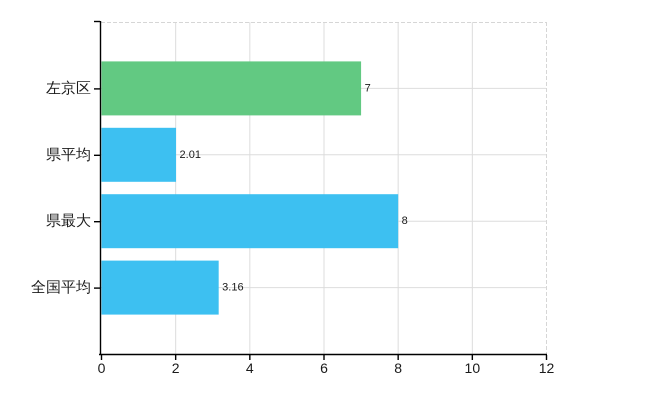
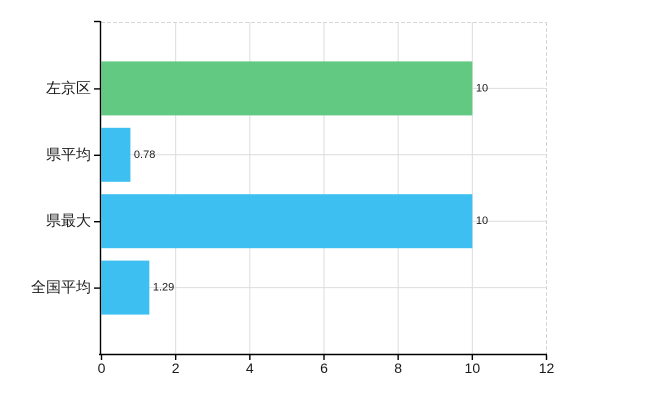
左京区: 7 -> 10
県平均: 2.01 -> 0.78
県最大: 8 -> 10
全国平均: 3.16 -> 1.29
